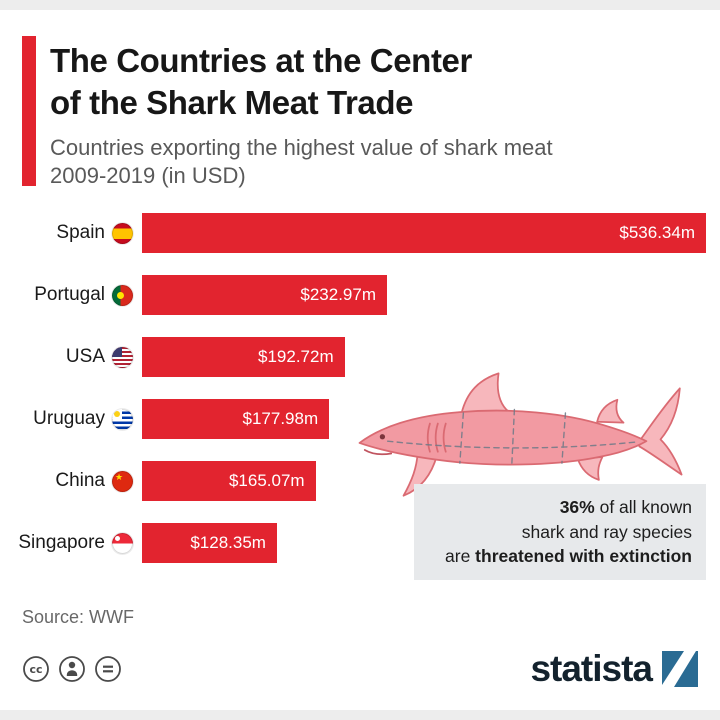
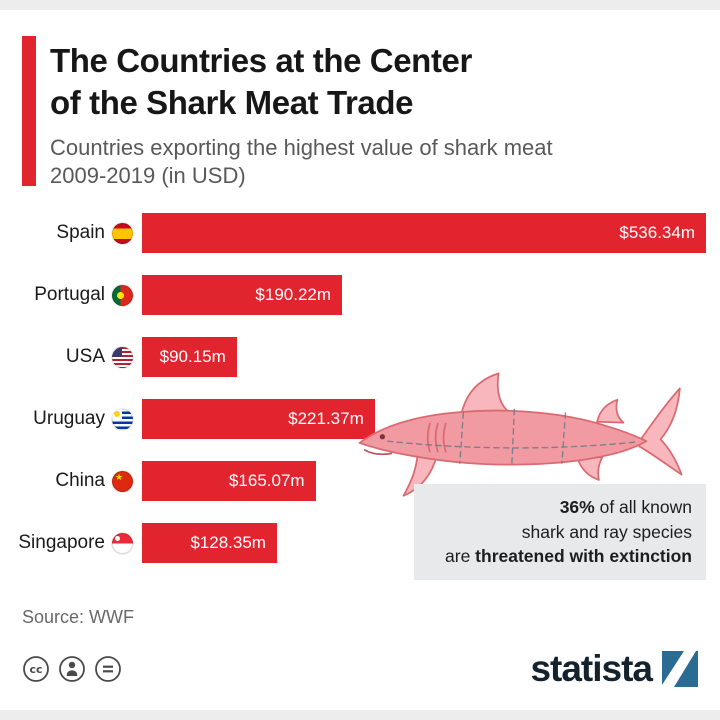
Portugal: $232.97m -> $190.22m
USA: $192.72m -> $90.15m
Uruguay: $177.98m -> $221.37m
